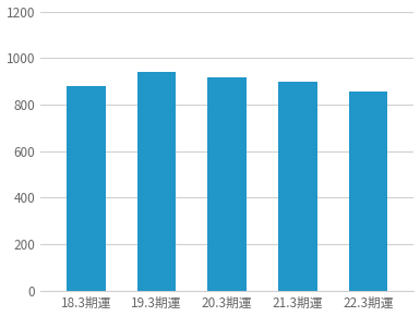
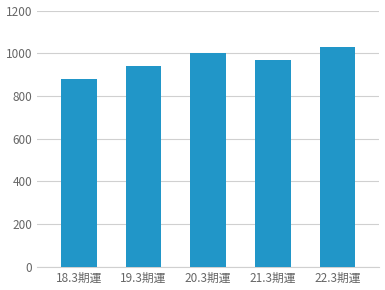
20.3期運: 915 -> 1001
21.3期運: 900 -> 968
22.3期運: 855 -> 1027
